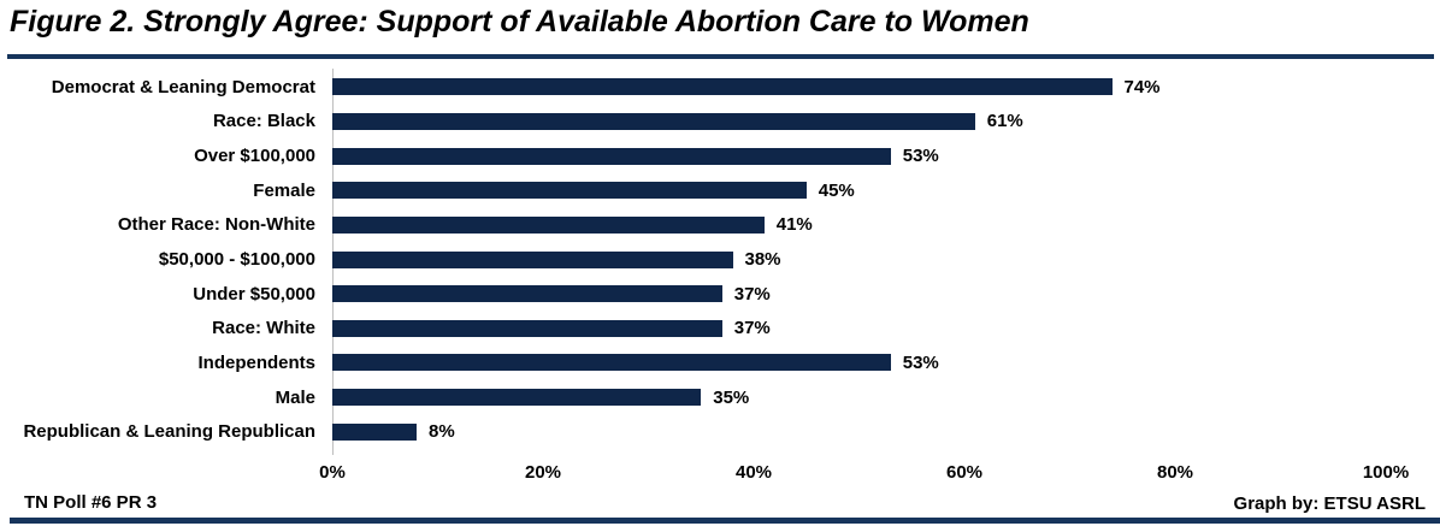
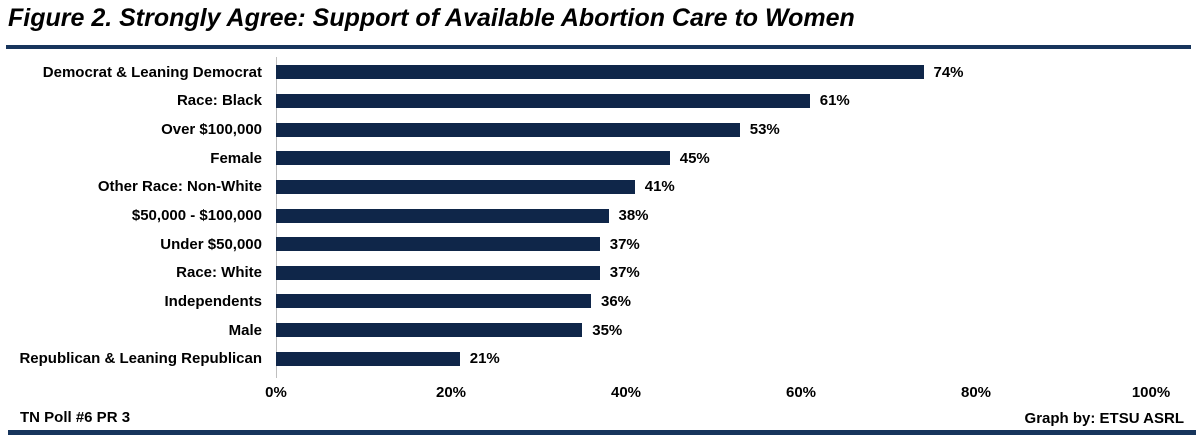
Independents: 53% -> 36%
Republican & Leaning Republican: 8% -> 21%
